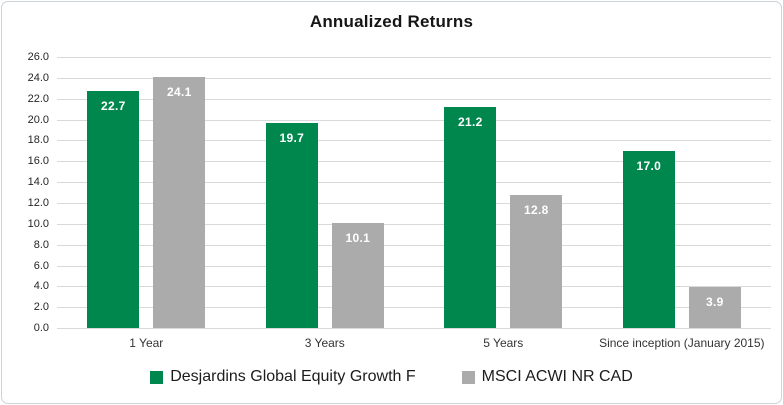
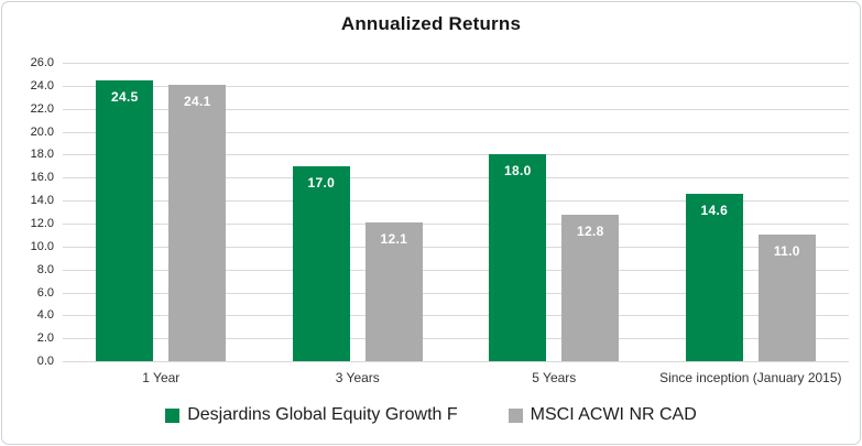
Desjardins Global Equity Growth F/1 Year: 22.7 -> 24.5
Desjardins Global Equity Growth F/3 Years: 19.7 -> 17.0
MSCI ACWI NR CAD/3 Years: 10.1 -> 12.1
Desjardins Global Equity Growth F/5 Years: 21.2 -> 18.0
Desjardins Global Equity Growth F/Since inception (January 2015): 17.0 -> 14.6
MSCI ACWI NR CAD/Since inception (January 2015): 3.9 -> 11.0
